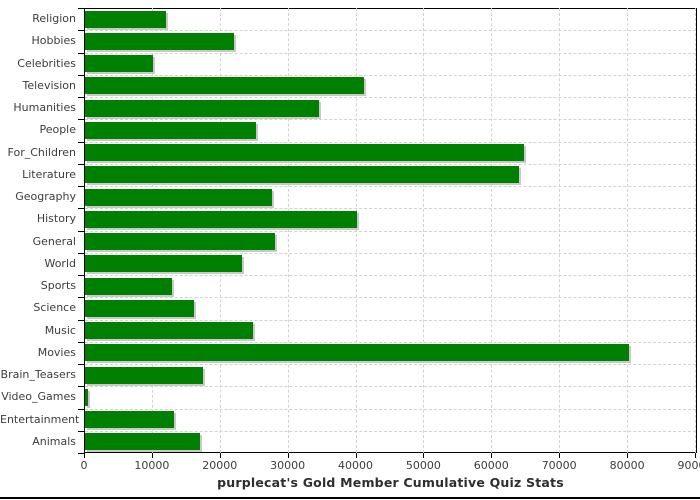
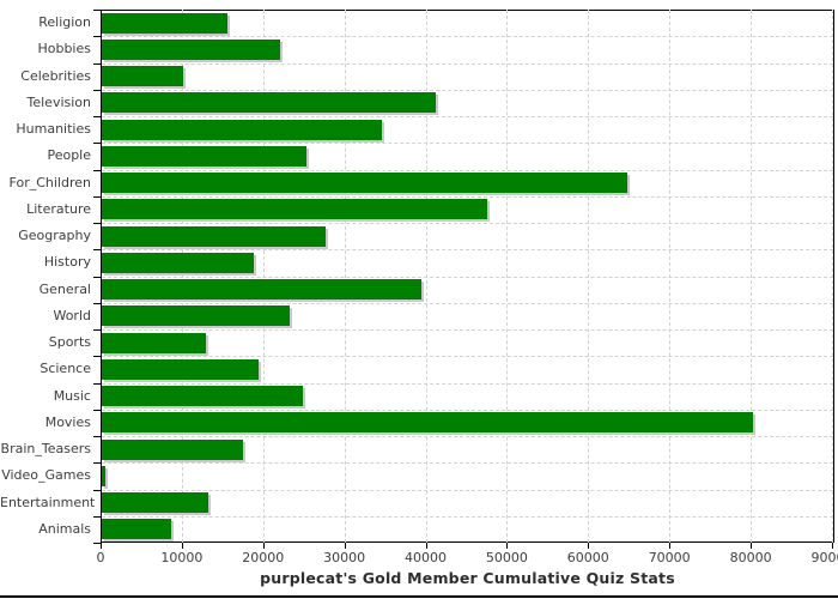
Religion: 12000 -> 16000
Literature: 64000 -> 47000
History: 40000 -> 19000
General: 28000 -> 39000
Science: 16000 -> 19000
Animals: 17000 -> 8000
